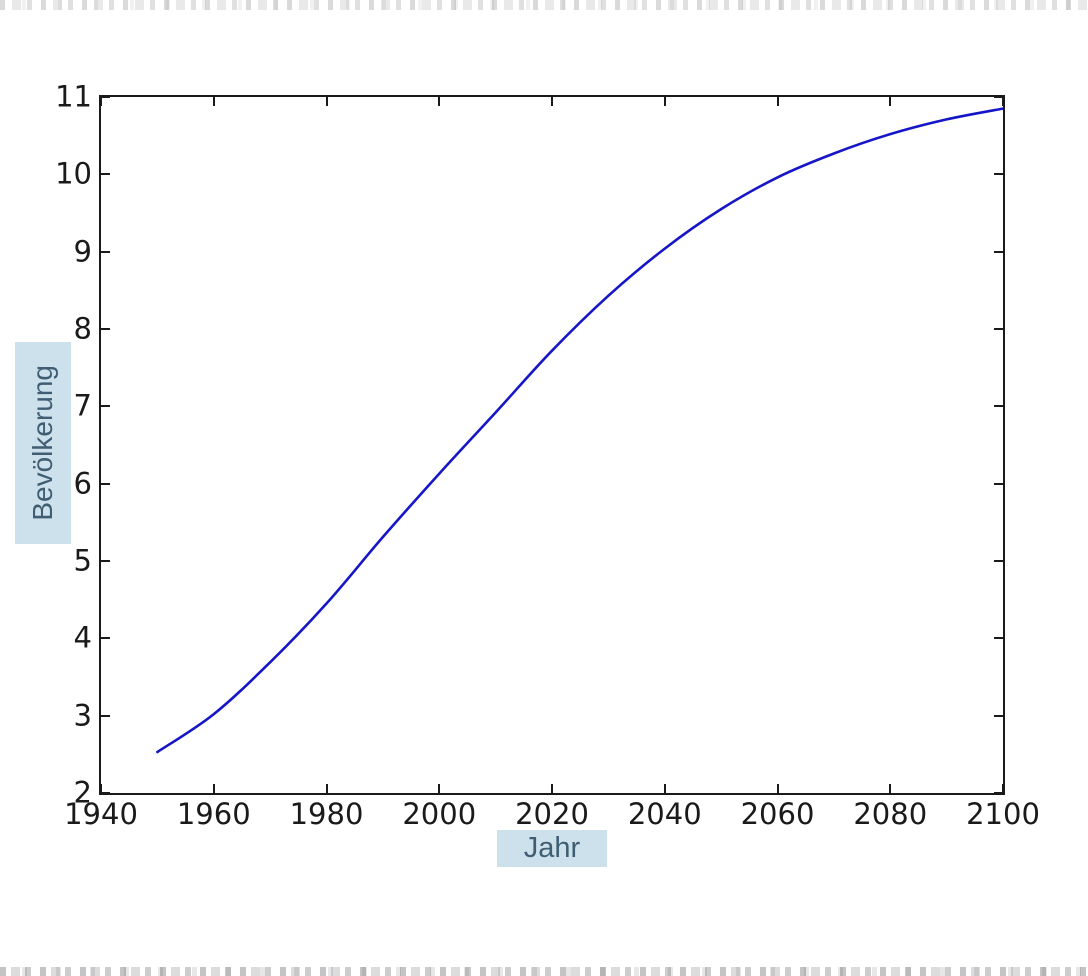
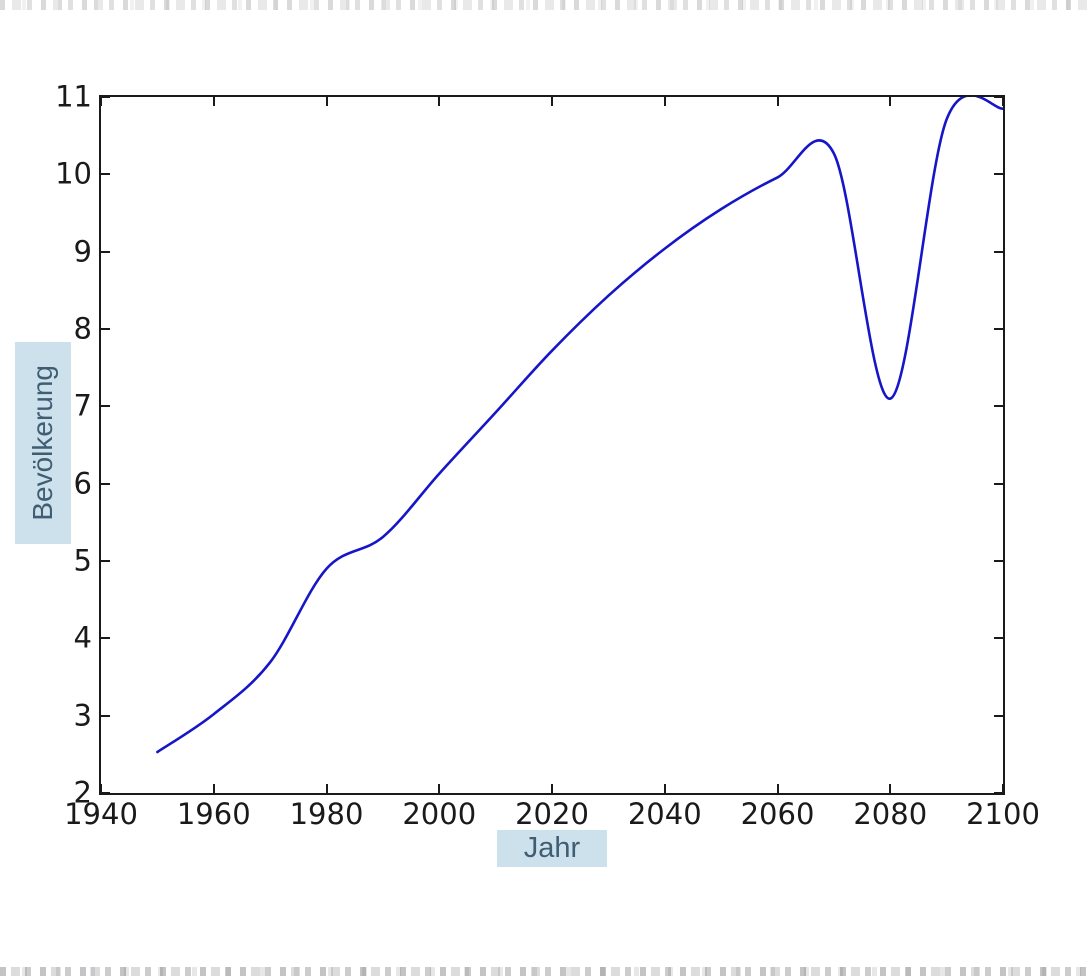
1980: 4.5 -> 4.9
2080: 10.5 -> 7.1
